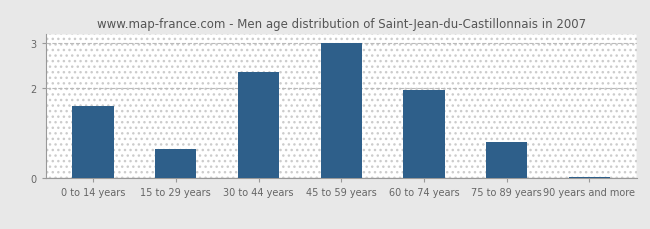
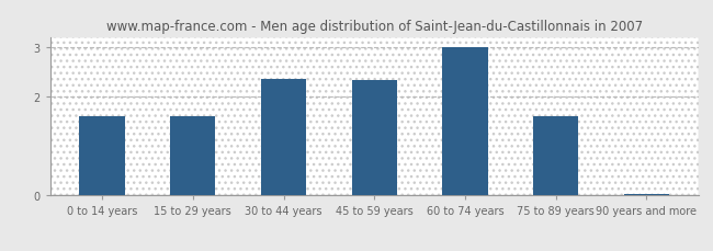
15 to 29 years: 0.65 -> 1.60
45 to 59 years: 3.00 -> 2.33
60 to 74 years: 1.95 -> 3.00
75 to 89 years: 0.80 -> 1.60
